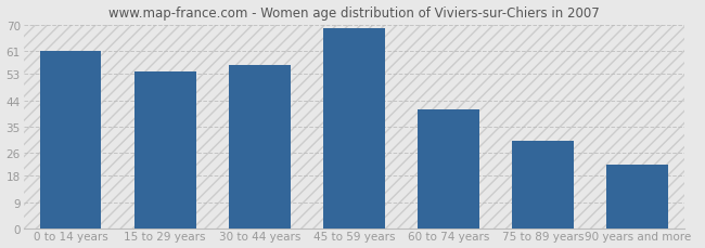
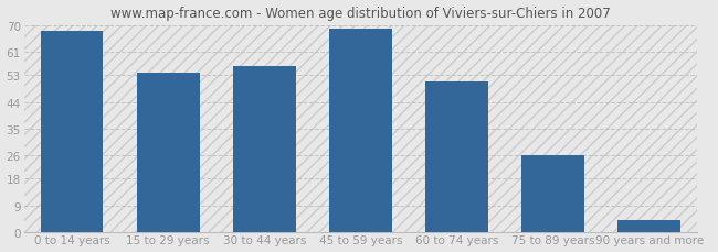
0 to 14 years: 61 -> 68
60 to 74 years: 41 -> 51
75 to 89 years: 30 -> 26
90 years and more: 22 -> 4
